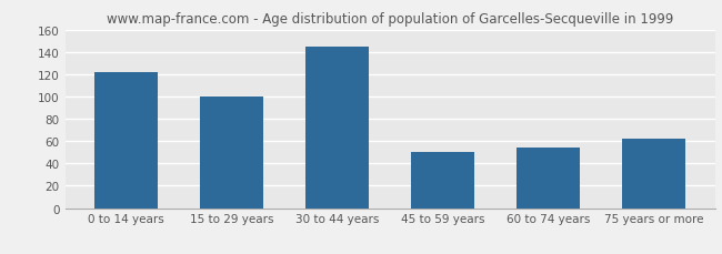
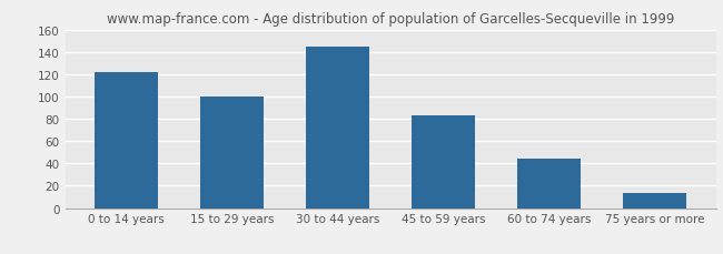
45 to 59 years: 50 -> 83
60 to 74 years: 54 -> 44
75 years or more: 62 -> 14
